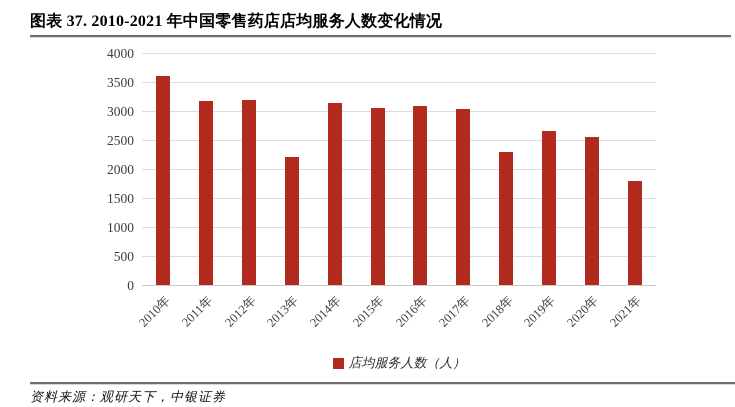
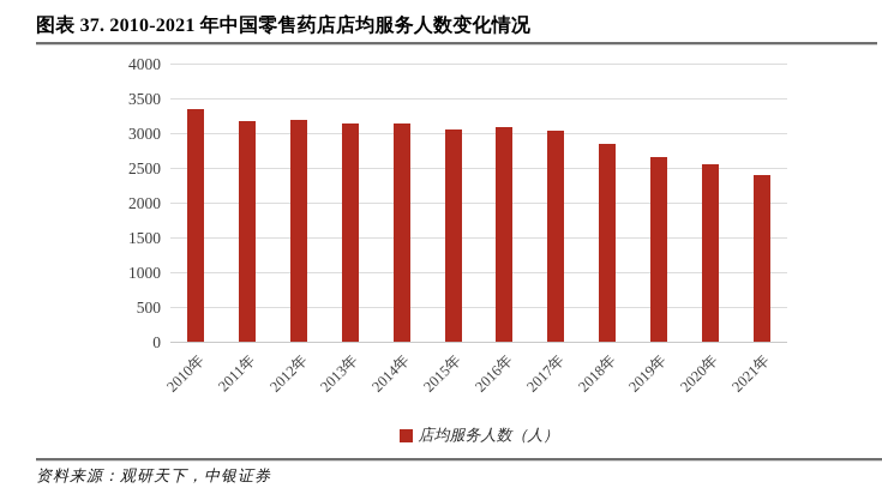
2010年: 3600 -> 3400
2013年: 2200 -> 3100
2018年: 2300 -> 2800
2021年: 1800 -> 2400
